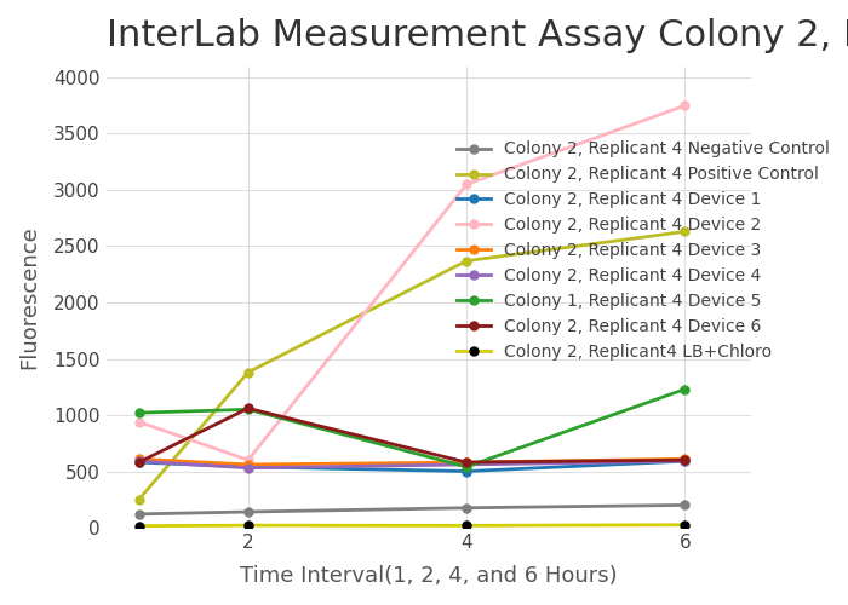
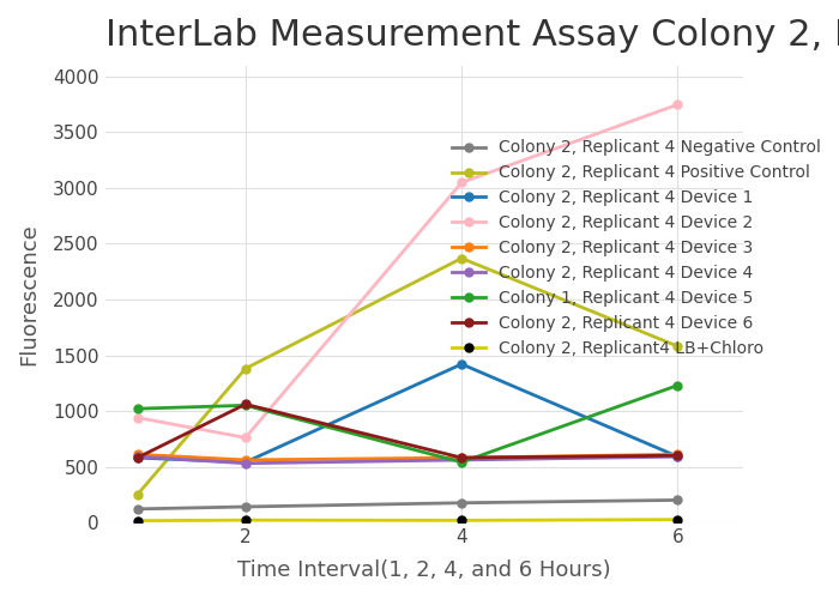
Colony 2, Replicant 4 Device 2/2: 600 -> 760
Colony 2, Replicant 4 Device 1/4: 500 -> 1420
Colony 2, Replicant 4 Positive Control/6: 2630 -> 1580
